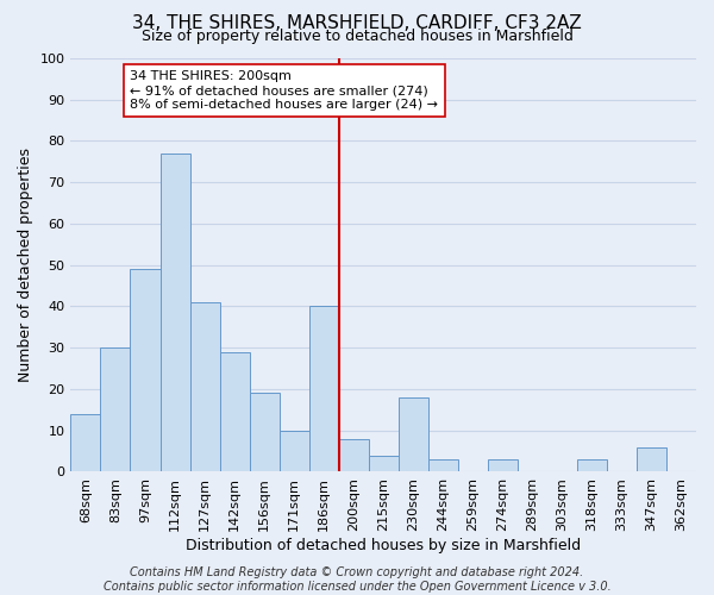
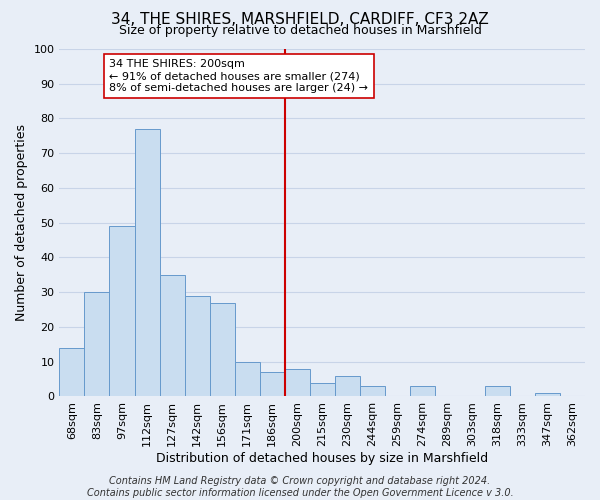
127sqm: 41 -> 35
156sqm: 19 -> 27
186sqm: 40 -> 7
230sqm: 18 -> 6
347sqm: 6 -> 1
